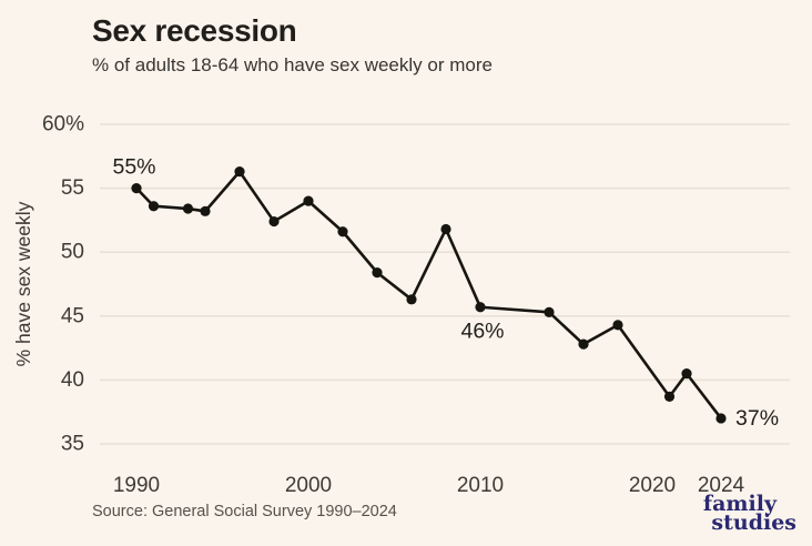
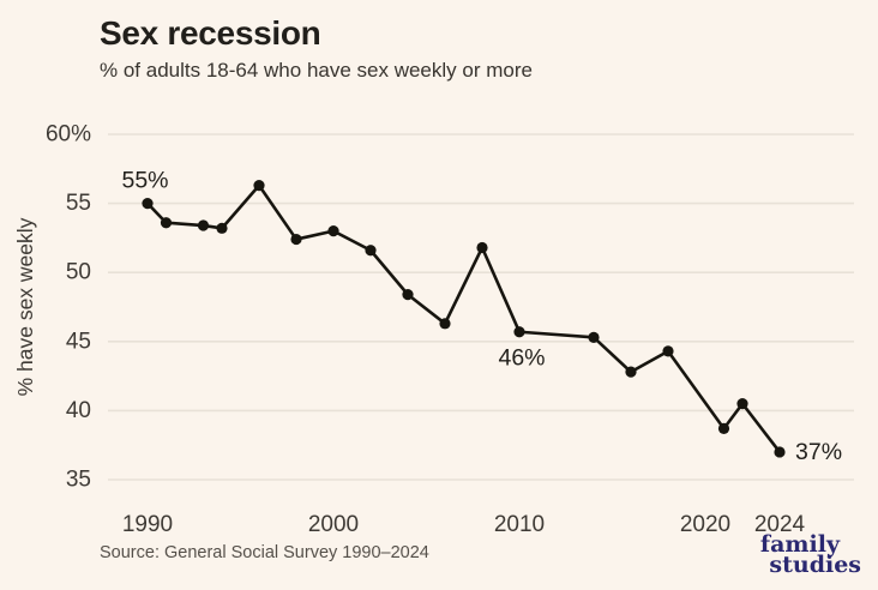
2000: 54.0% -> 53.0%
